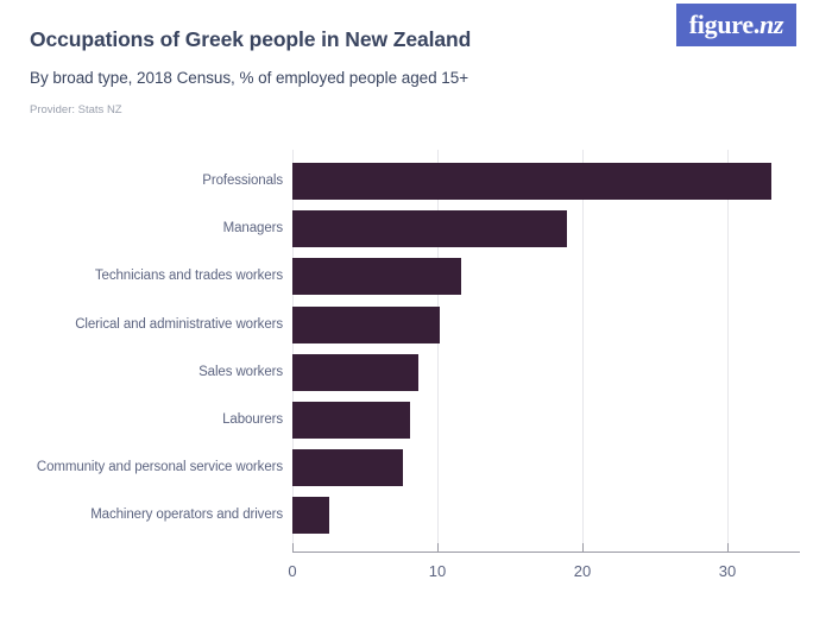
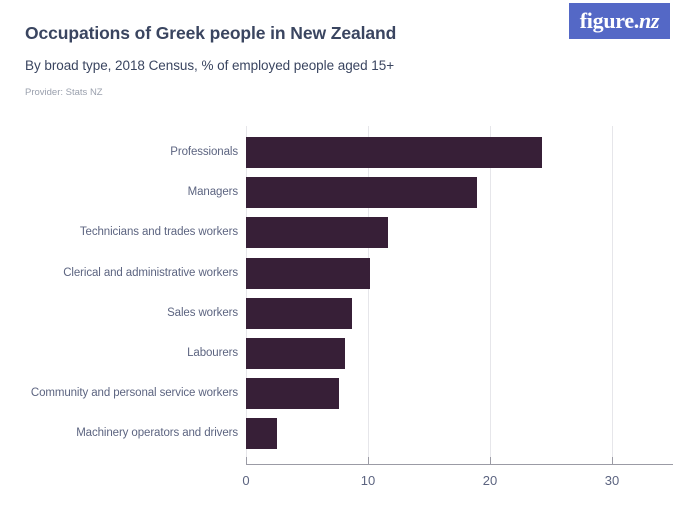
Professionals: 33.0 -> 24.3
